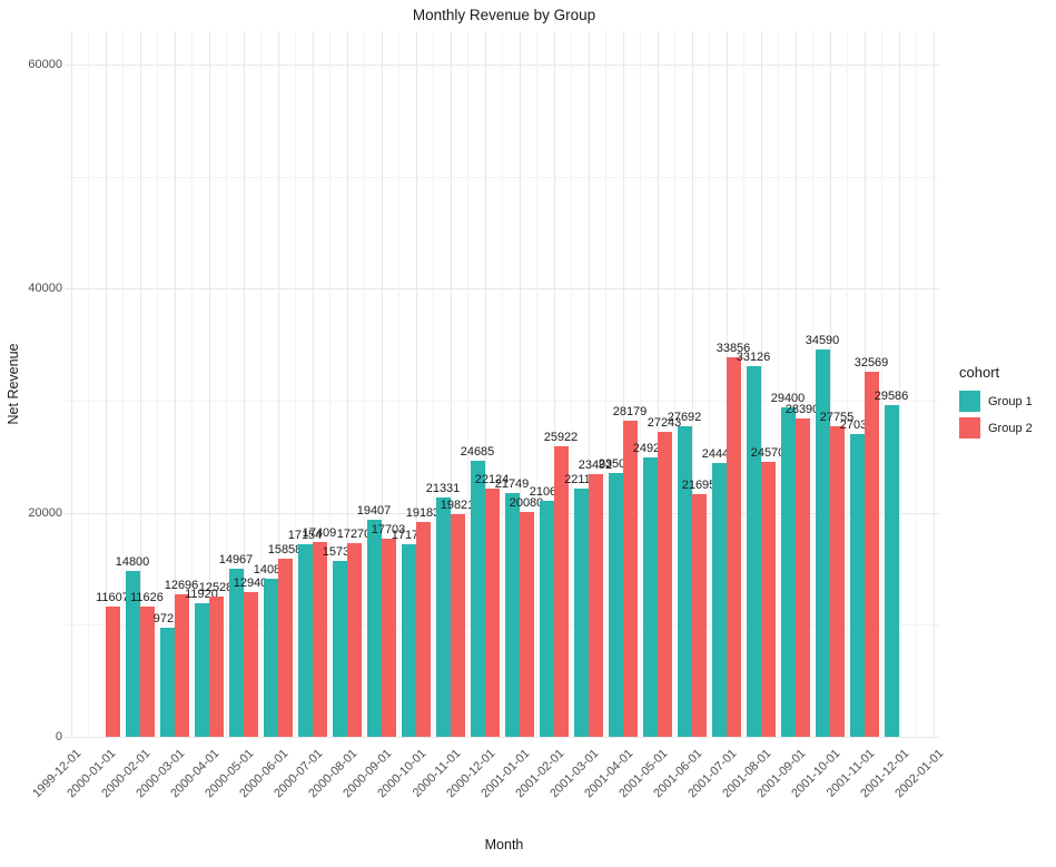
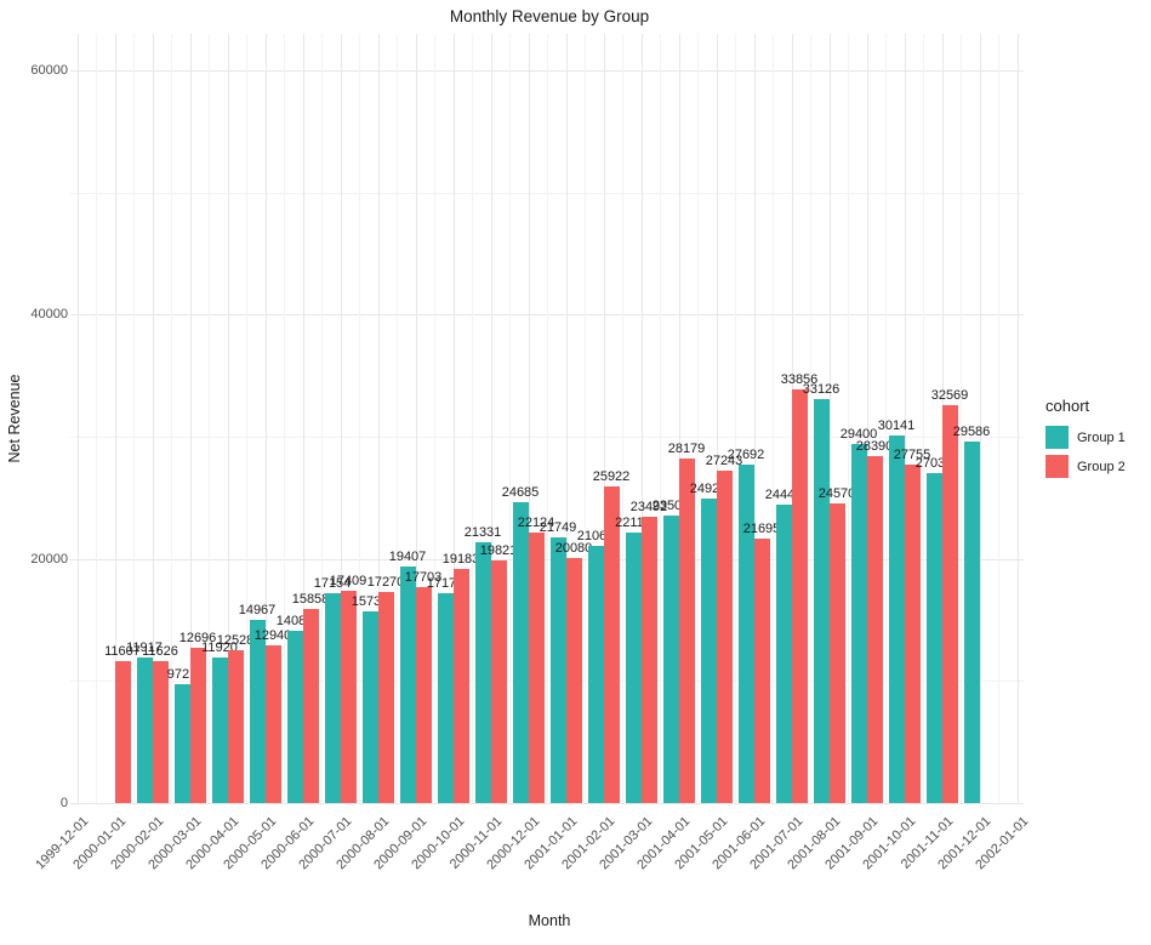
Group 1/2000-02-01: 14800 -> 11917
Group 1/2001-10-01: 34590 -> 30141
